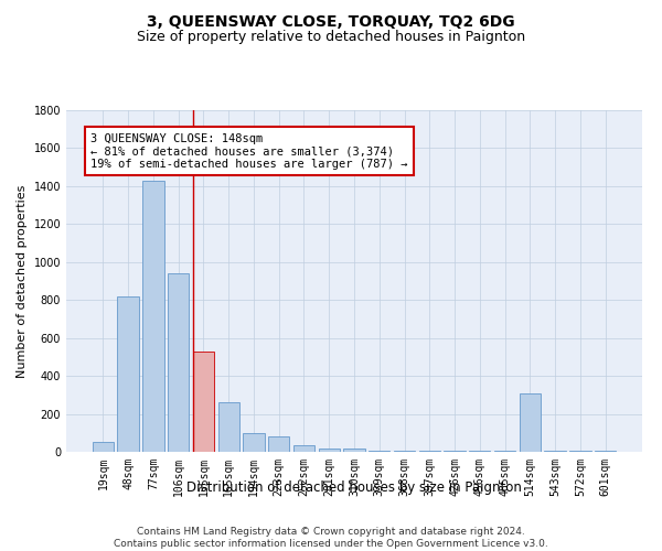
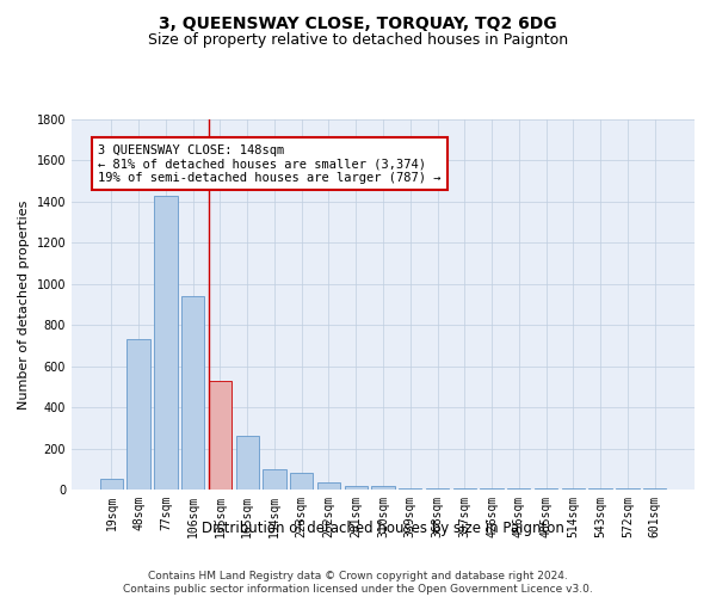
48sqm: 820 -> 730
514sqm: 310 -> 0
